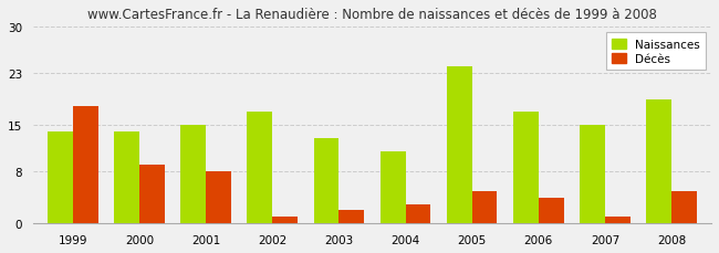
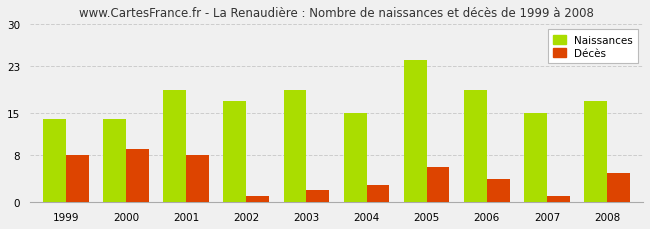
Décès/1999: 18 -> 8
Naissances/2001: 15 -> 19
Naissances/2003: 13 -> 19
Naissances/2004: 11 -> 15
Décès/2005: 5 -> 6
Naissances/2006: 17 -> 19
Naissances/2008: 19 -> 17
